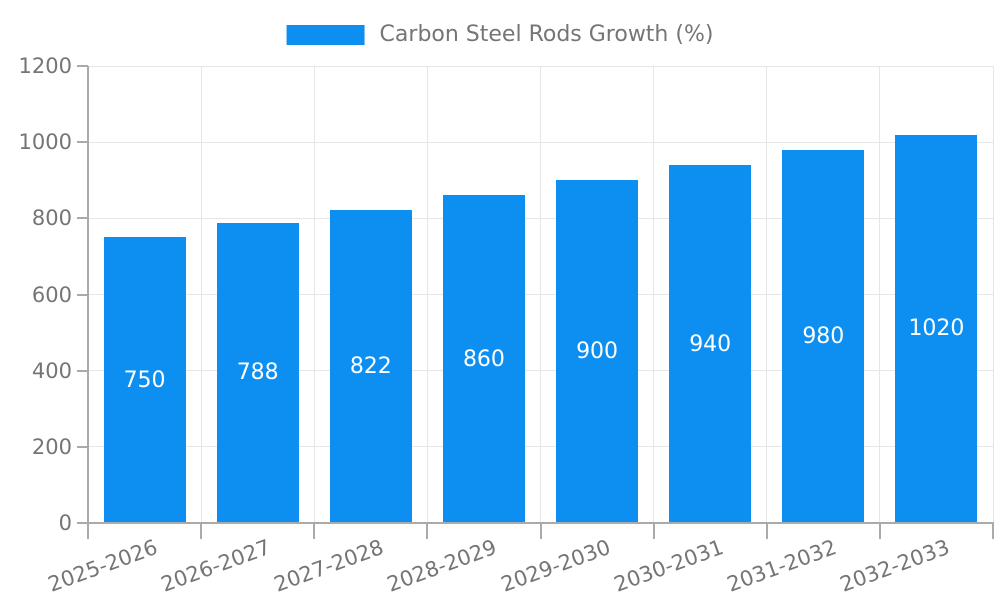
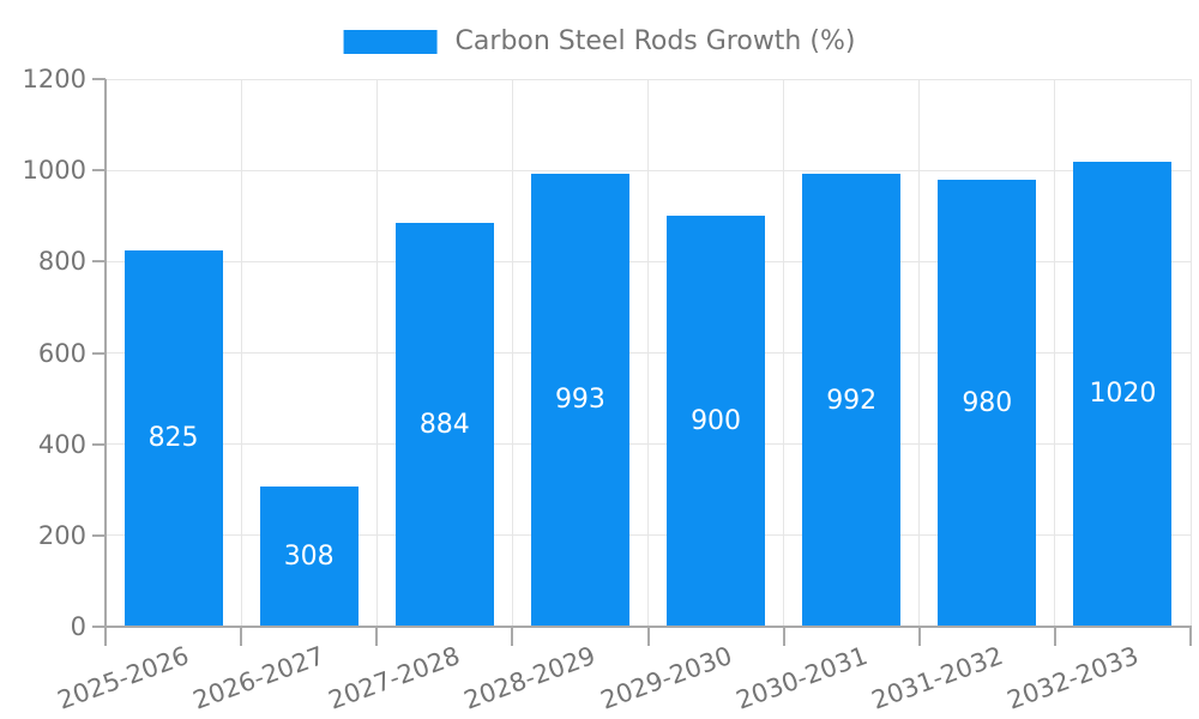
2025-2026: 750 -> 825
2026-2027: 788 -> 308
2027-2028: 822 -> 884
2028-2029: 860 -> 993
2030-2031: 940 -> 992
